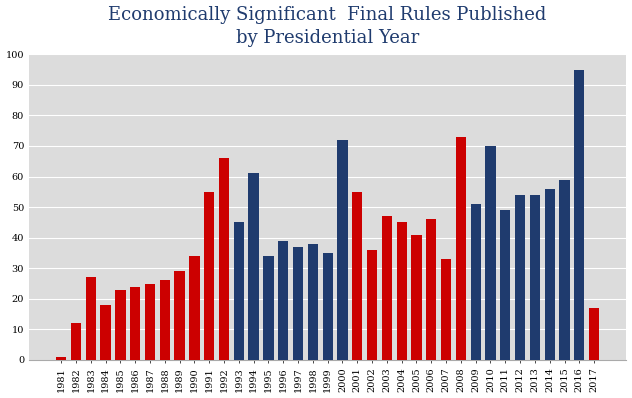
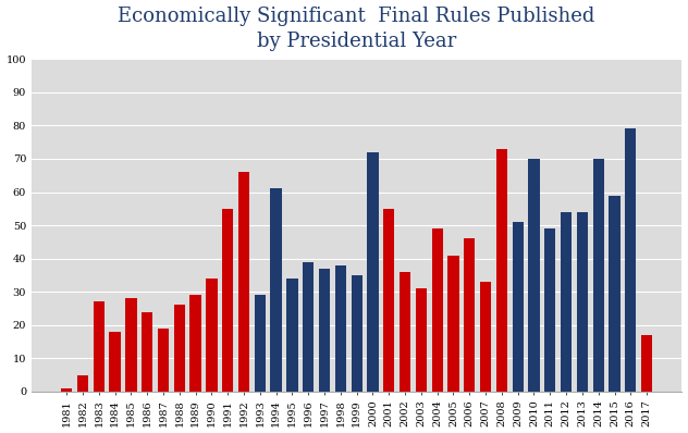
1982: 12 -> 5
1985: 23 -> 28
1987: 25 -> 19
1993: 45 -> 29
2003: 47 -> 31
2004: 45 -> 49
2014: 56 -> 70
2016: 95 -> 79
